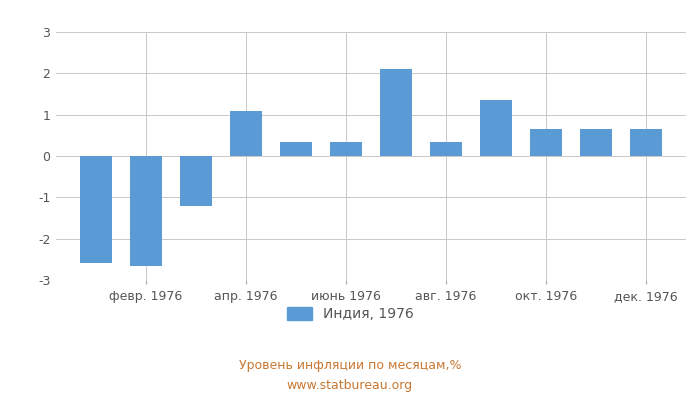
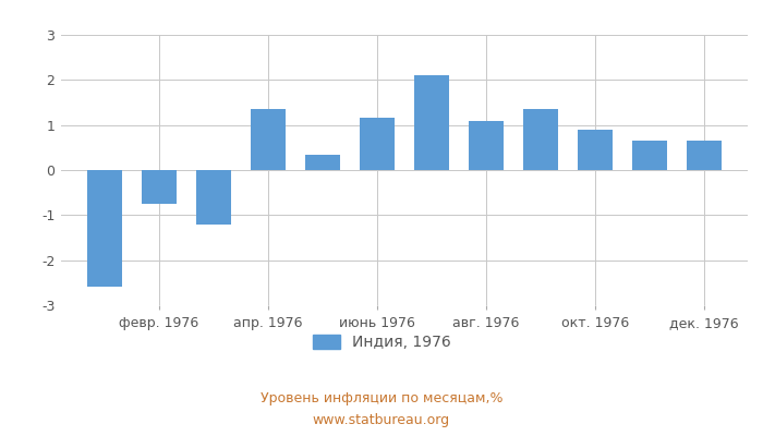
февр. 1976: -2.65 -> -0.75
апр. 1976: 1.08 -> 1.35
июнь 1976: 0.35 -> 1.15
авг. 1976: 0.35 -> 1.10
окт. 1976: 0.65 -> 0.90
